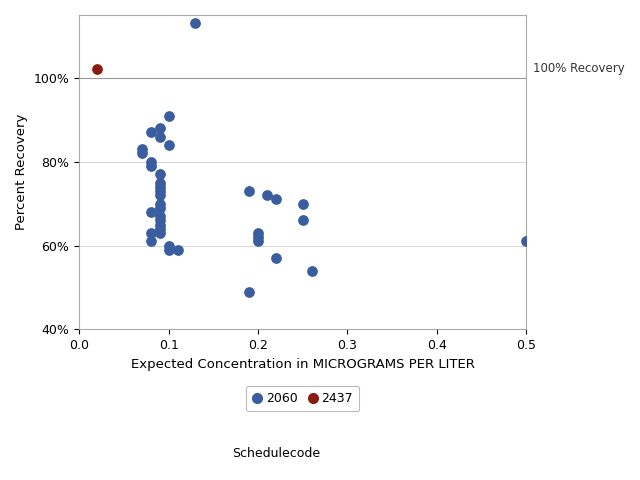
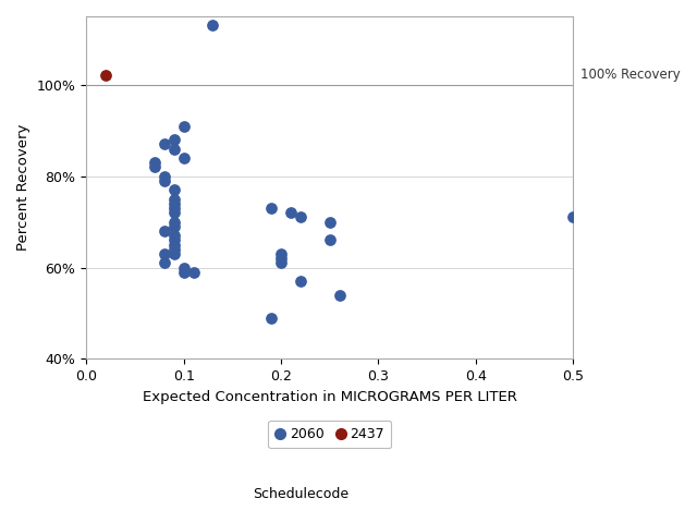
2060/0.5: 61% -> 71%
